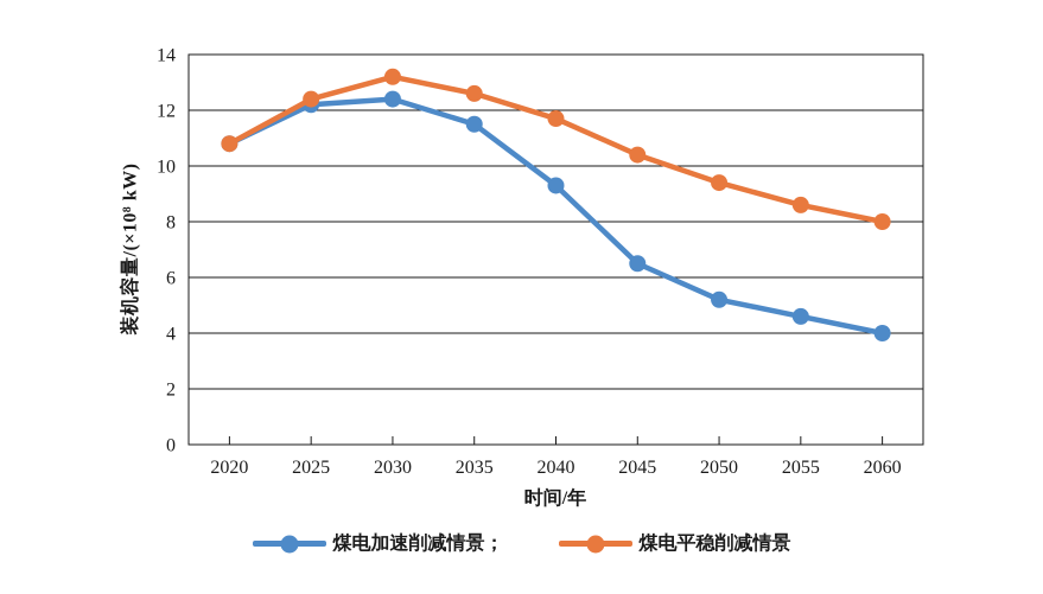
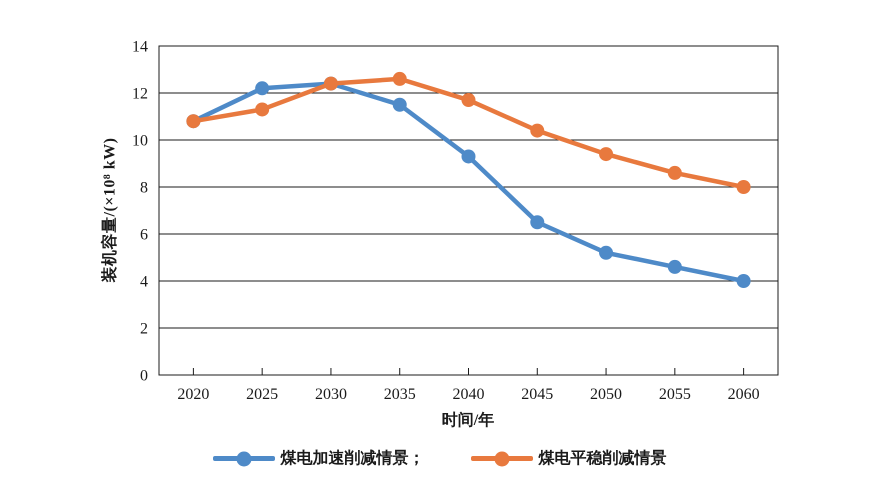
煤电平稳削减情景/2025: 12.4 -> 11.3
煤电平稳削减情景/2030: 13.2 -> 12.4
